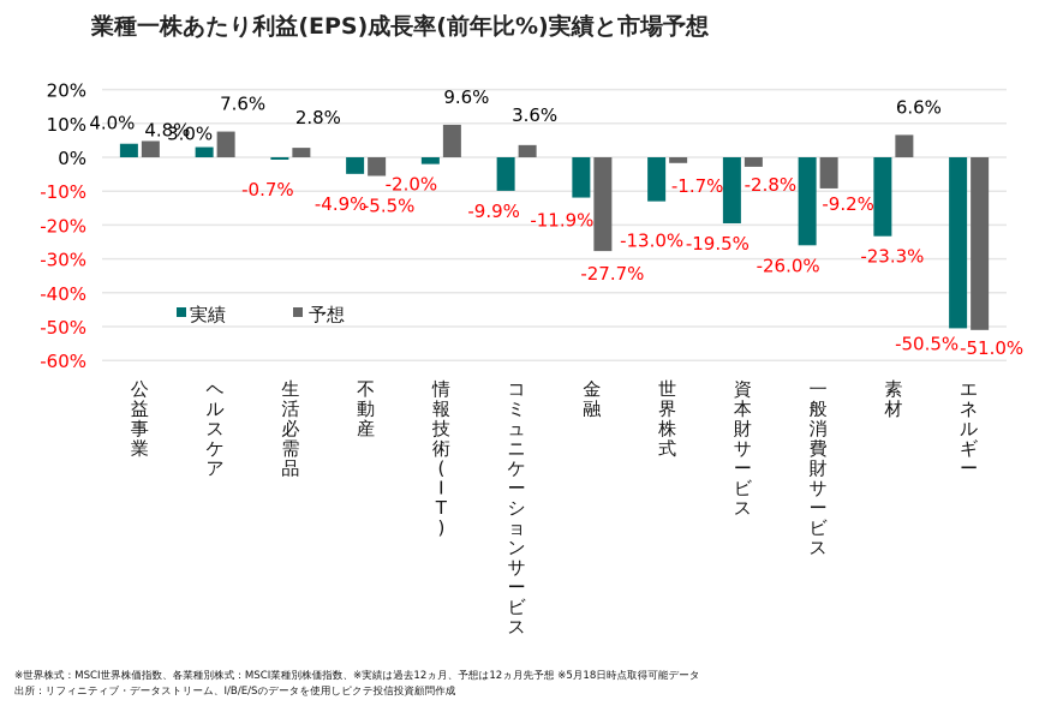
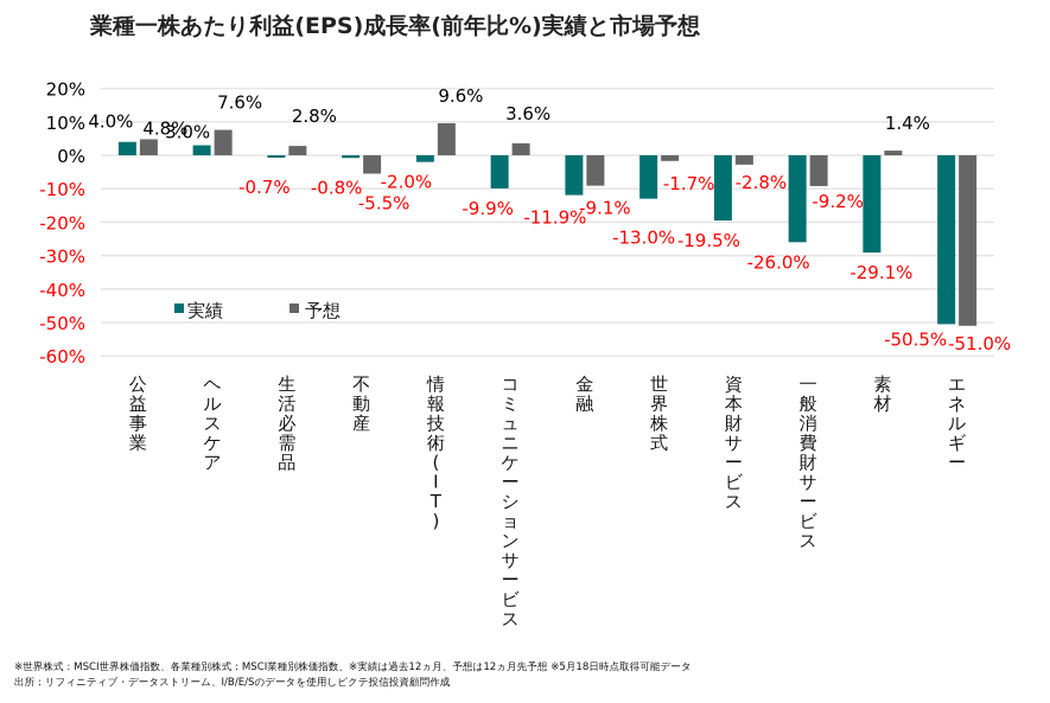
実績/不動産: -4.9% -> -0.8%
予想/金融: -27.7% -> -9.1%
実績/素材: -23.3% -> -29.1%
予想/素材: 6.6% -> 1.4%
